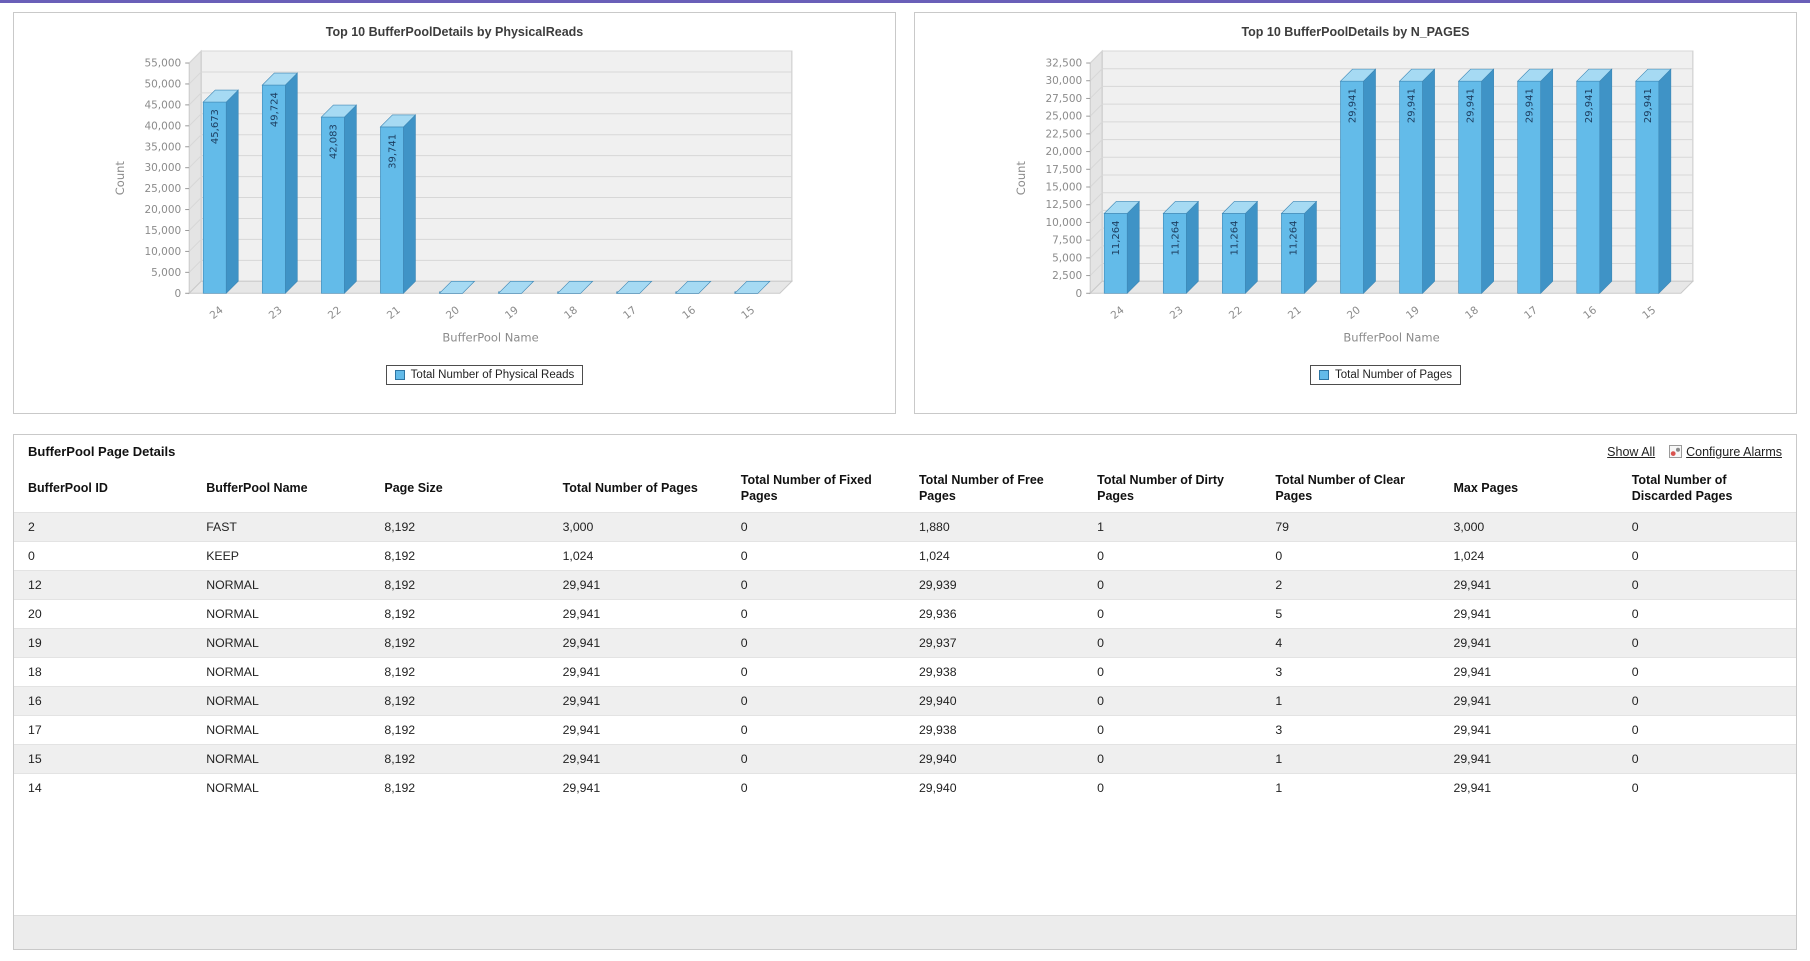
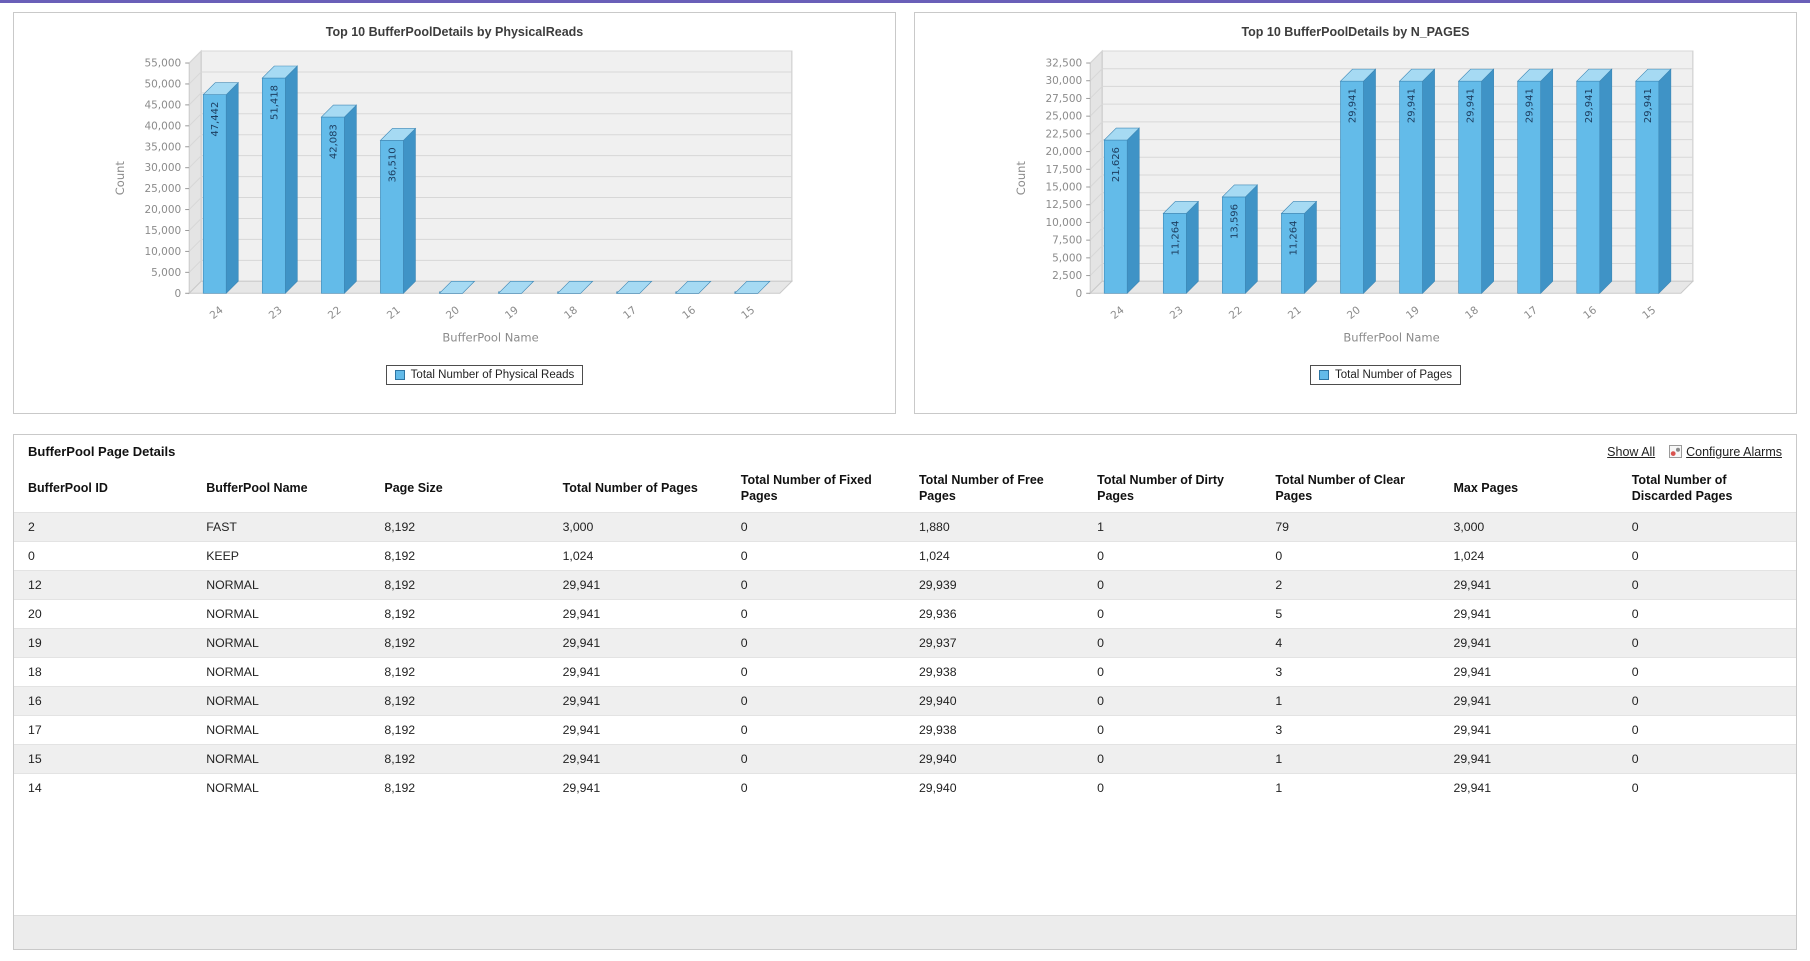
Top 10 BufferPoolDetails by PhysicalReads/24: 45,673 -> 47,442
Top 10 BufferPoolDetails by PhysicalReads/23: 49,724 -> 51,418
Top 10 BufferPoolDetails by PhysicalReads/21: 39,741 -> 36,510
Top 10 BufferPoolDetails by N_PAGES/24: 11,264 -> 21,626
Top 10 BufferPoolDetails by N_PAGES/22: 11,264 -> 13,596
